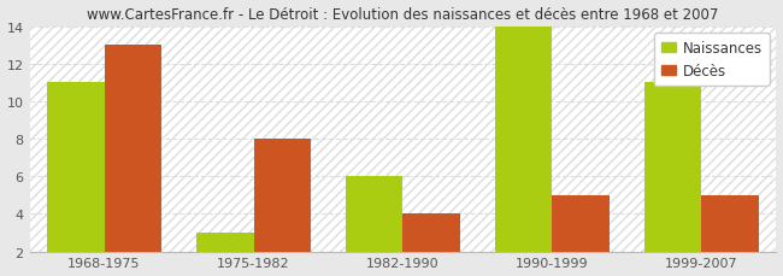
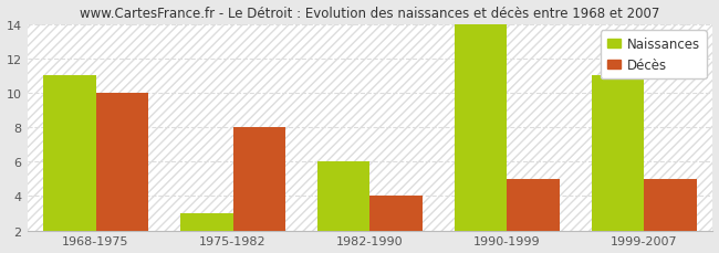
Décès/1968-1975: 13 -> 10
